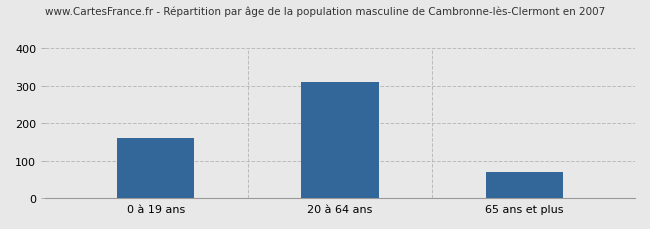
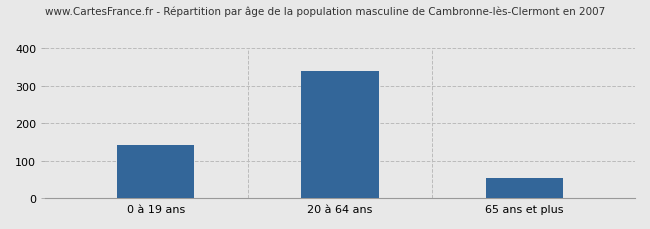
0 à 19 ans: 160 -> 142
20 à 64 ans: 310 -> 338
65 ans et plus: 70 -> 54
